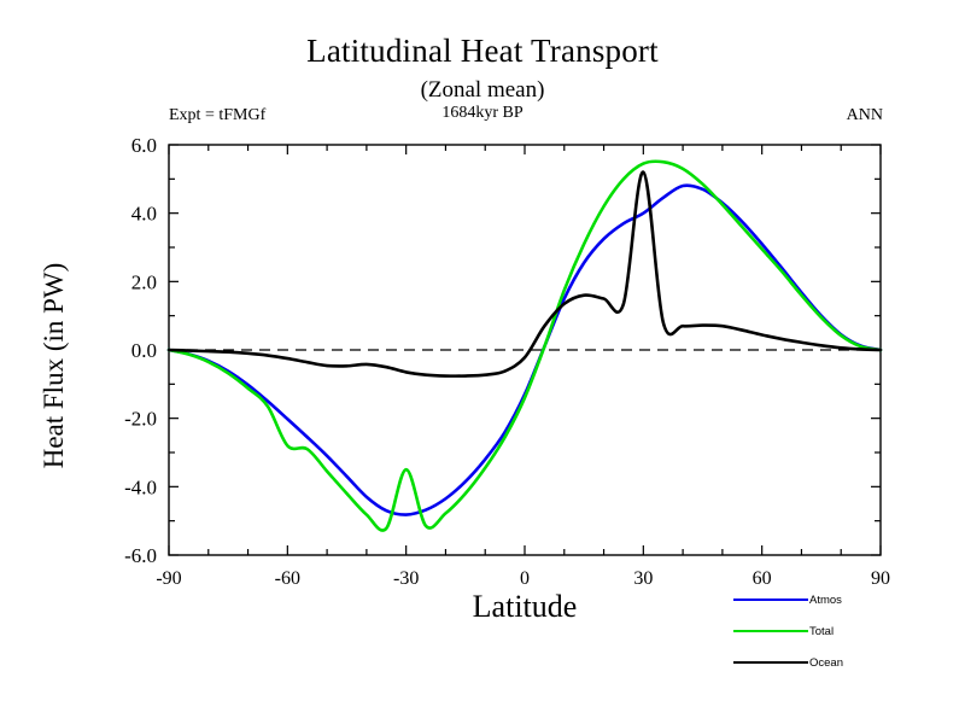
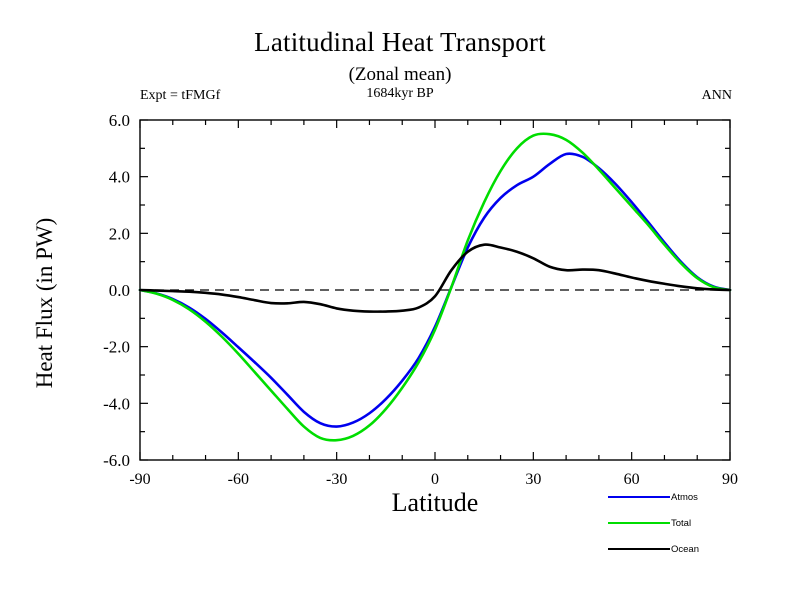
Total/-60: -2.8 -> -2.2
Total/-30: -3.5 -> -5.3
Ocean/30: 5.2 -> 1.1
